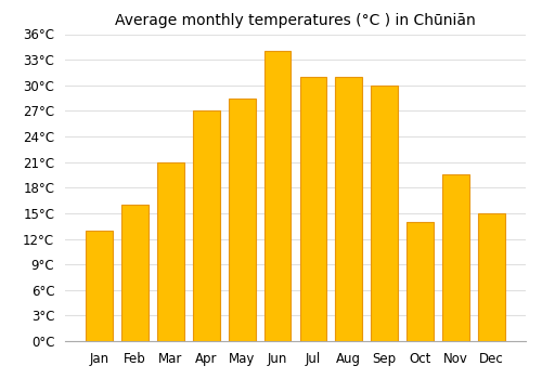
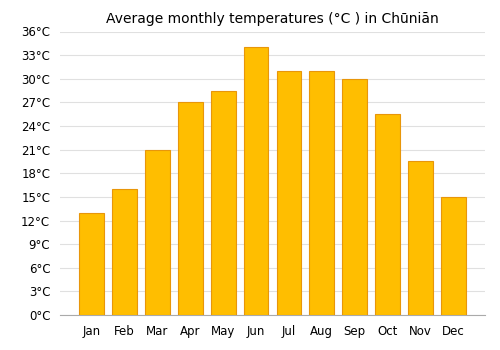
Oct: 14.0°C -> 25.5°C
